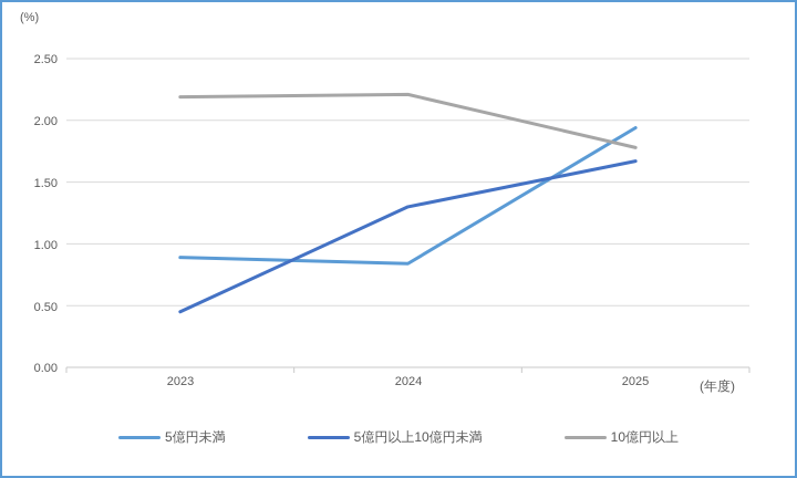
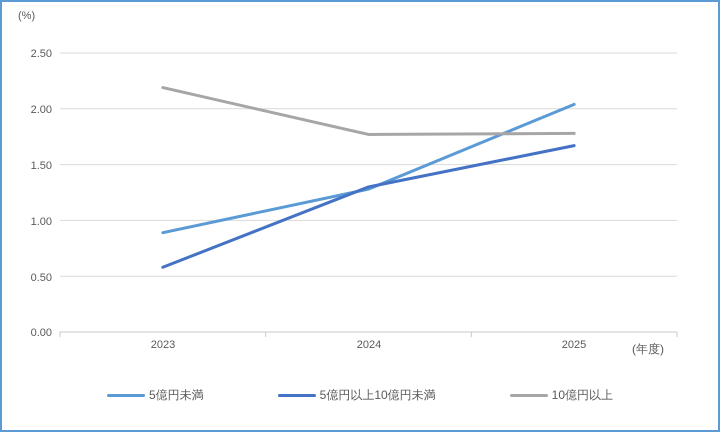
5億円以上10億円未満/2023: 0.45 -> 0.58
5億円未満/2024: 0.84 -> 1.28
10億円以上/2024: 2.21 -> 1.77
5億円未満/2025: 1.94 -> 2.04
